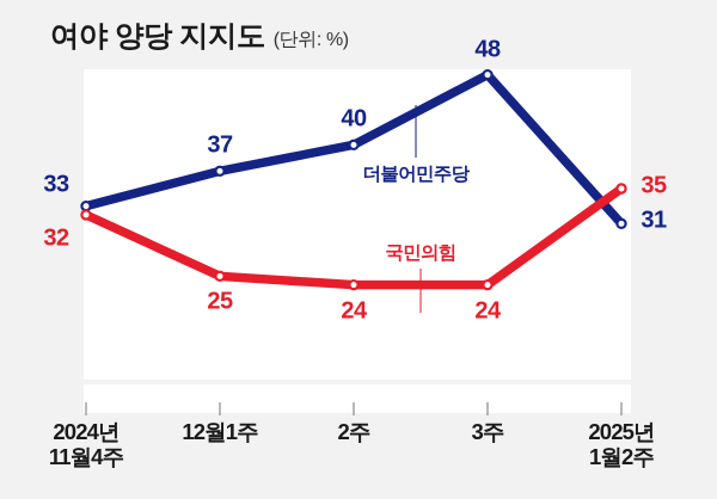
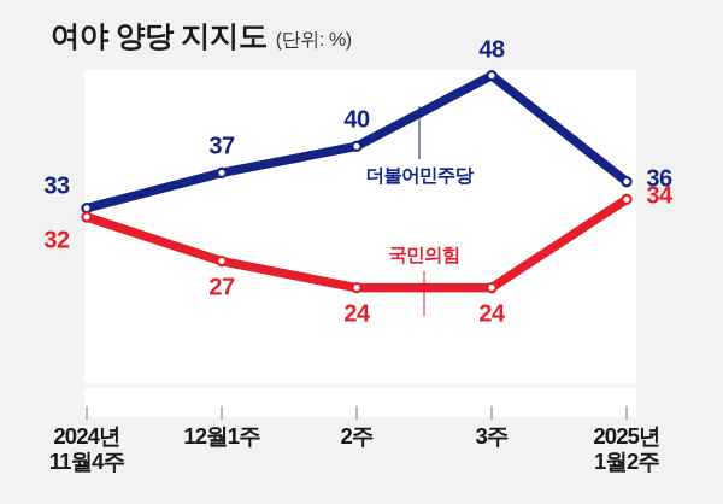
국민의힘/12월1주: 25 -> 27
더불어민주당/2025년 1월2주: 31 -> 36
국민의힘/2025년 1월2주: 35 -> 34
